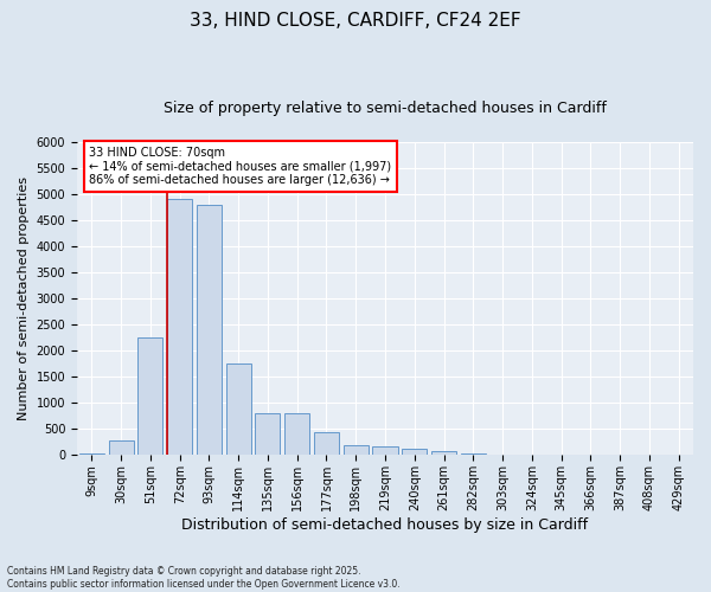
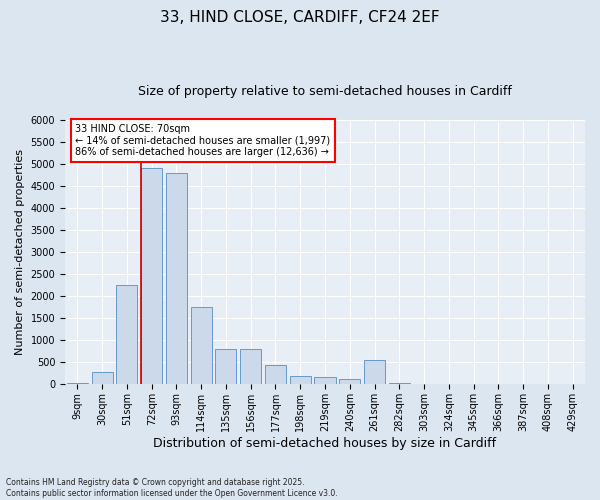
261sqm: 70 -> 550
